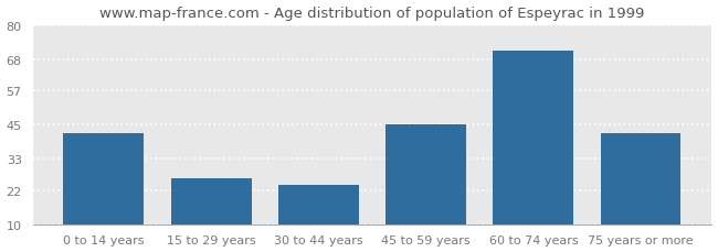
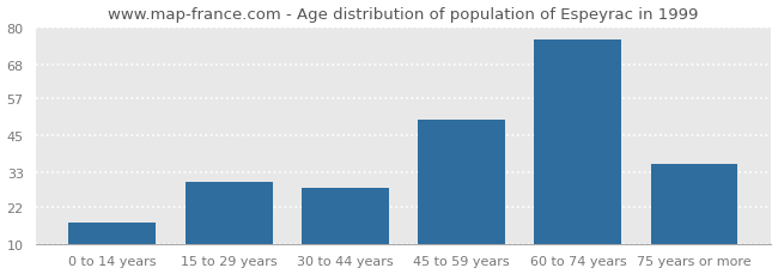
0 to 14 years: 42 -> 17
15 to 29 years: 26 -> 30
30 to 44 years: 24 -> 28
45 to 59 years: 45 -> 50
60 to 74 years: 71 -> 76
75 years or more: 42 -> 36
